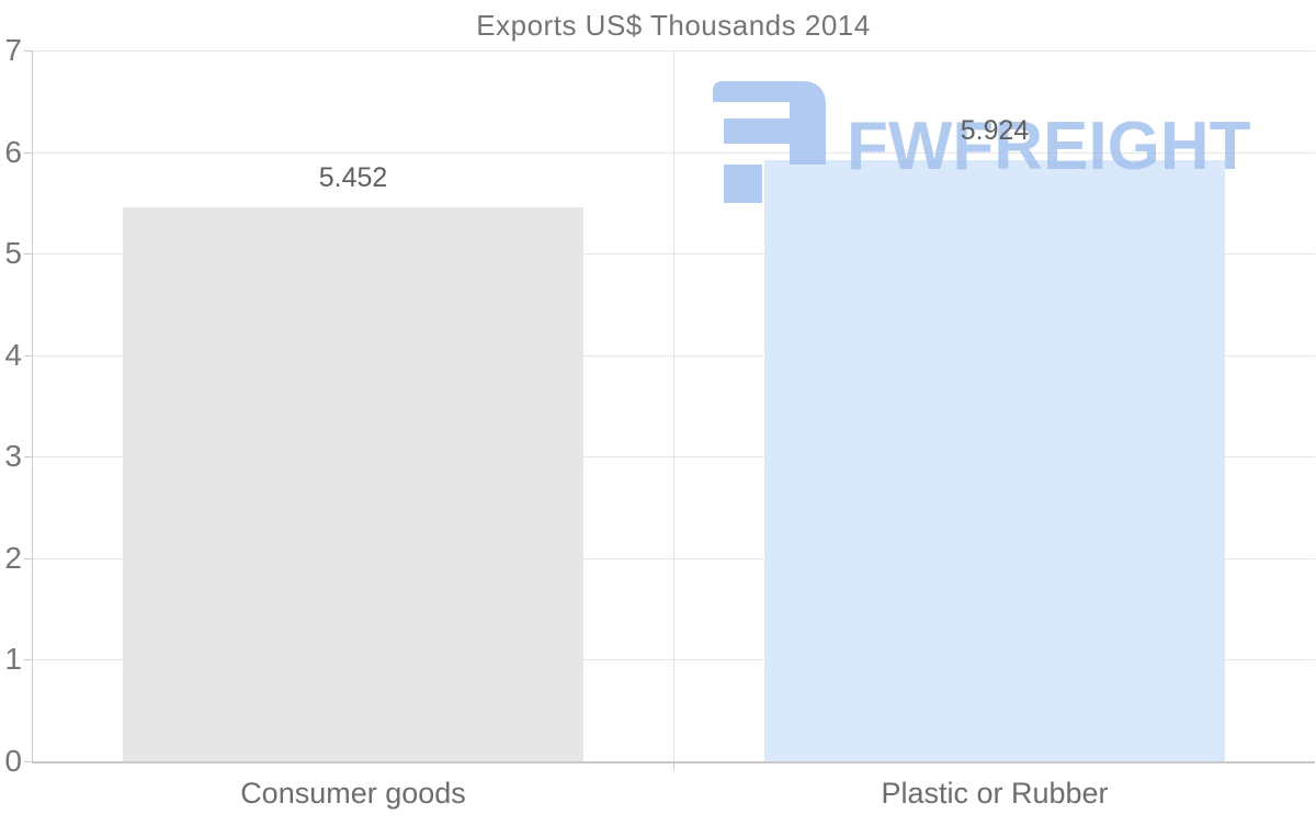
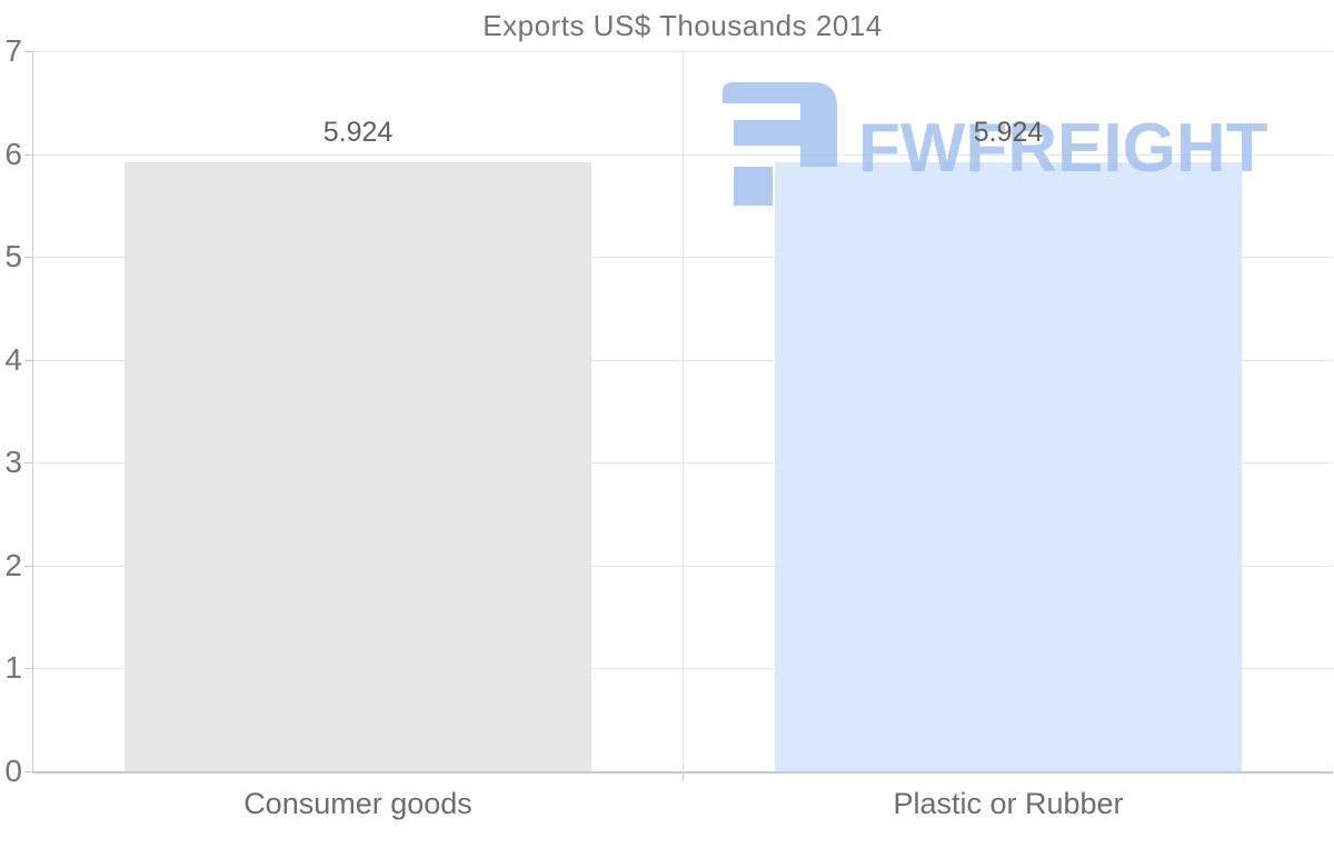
Consumer goods: 5.452 -> 5.924
